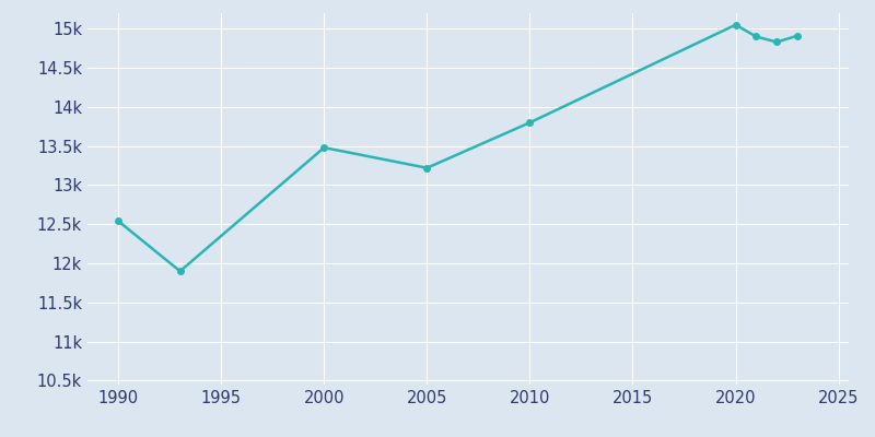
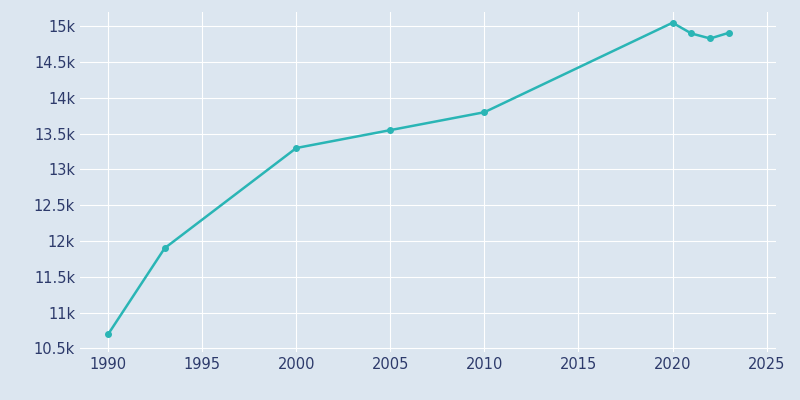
1990: 12.54k -> 10.70k
2000: 13.48k -> 13.30k
2005: 13.22k -> 13.55k
